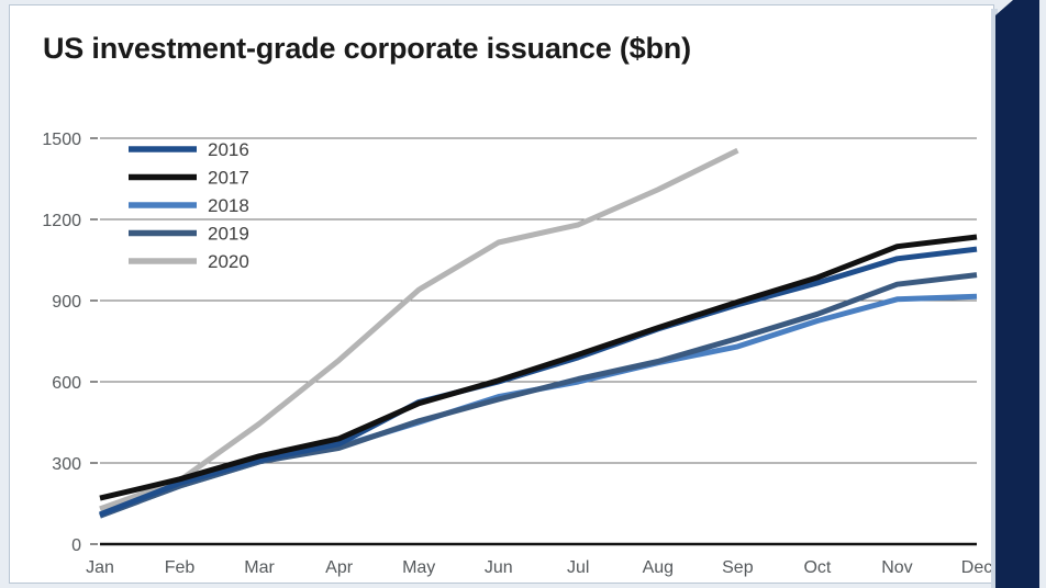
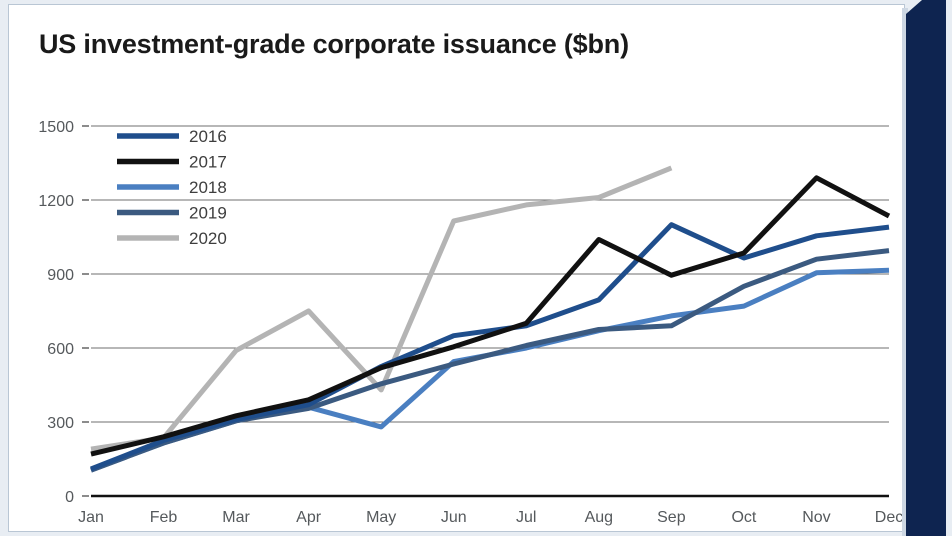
2020/Jan: 130 -> 190
2020/Mar: 440 -> 590
2020/Apr: 680 -> 750
2018/May: 450 -> 280
2020/May: 940 -> 430
2016/Jun: 600 -> 650
2017/Aug: 800 -> 1040
2020/Aug: 1310 -> 1210
2016/Sep: 880 -> 1100
2019/Sep: 760 -> 690
2020/Sep: 1460 -> 1330
2018/Oct: 820 -> 770
2017/Nov: 1100 -> 1290
